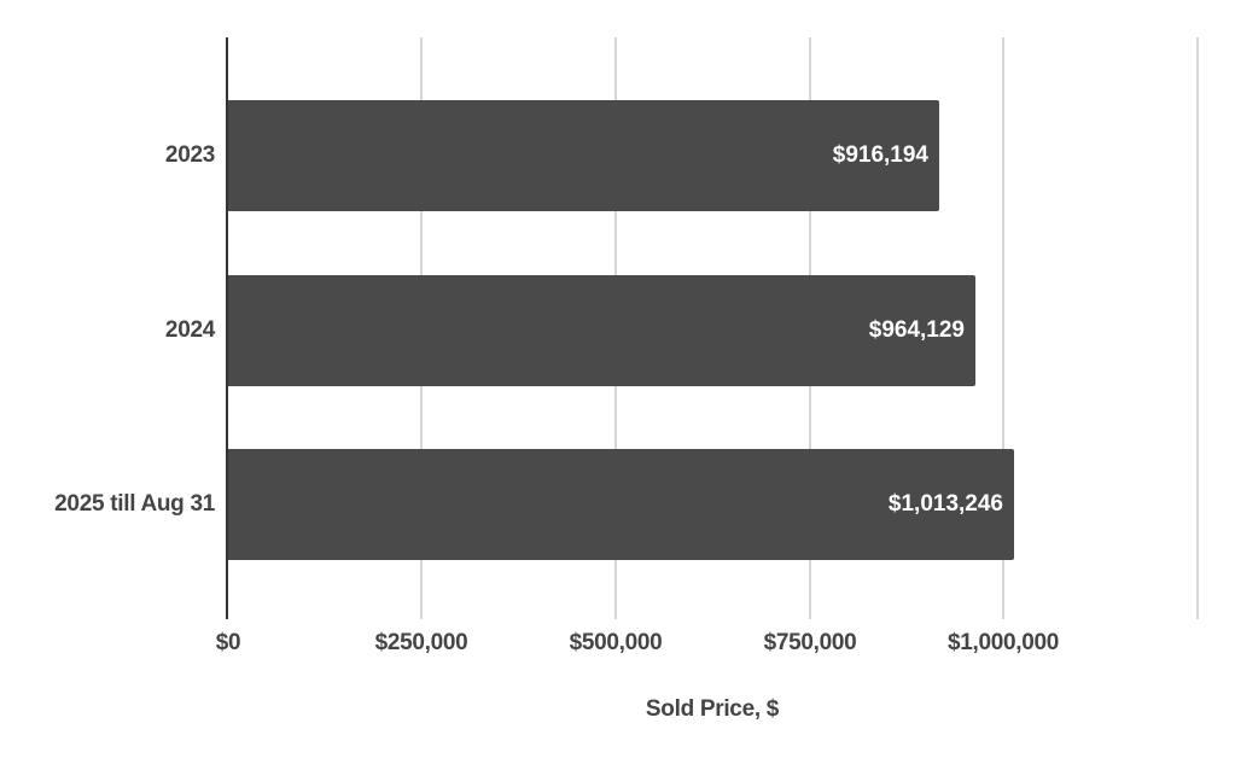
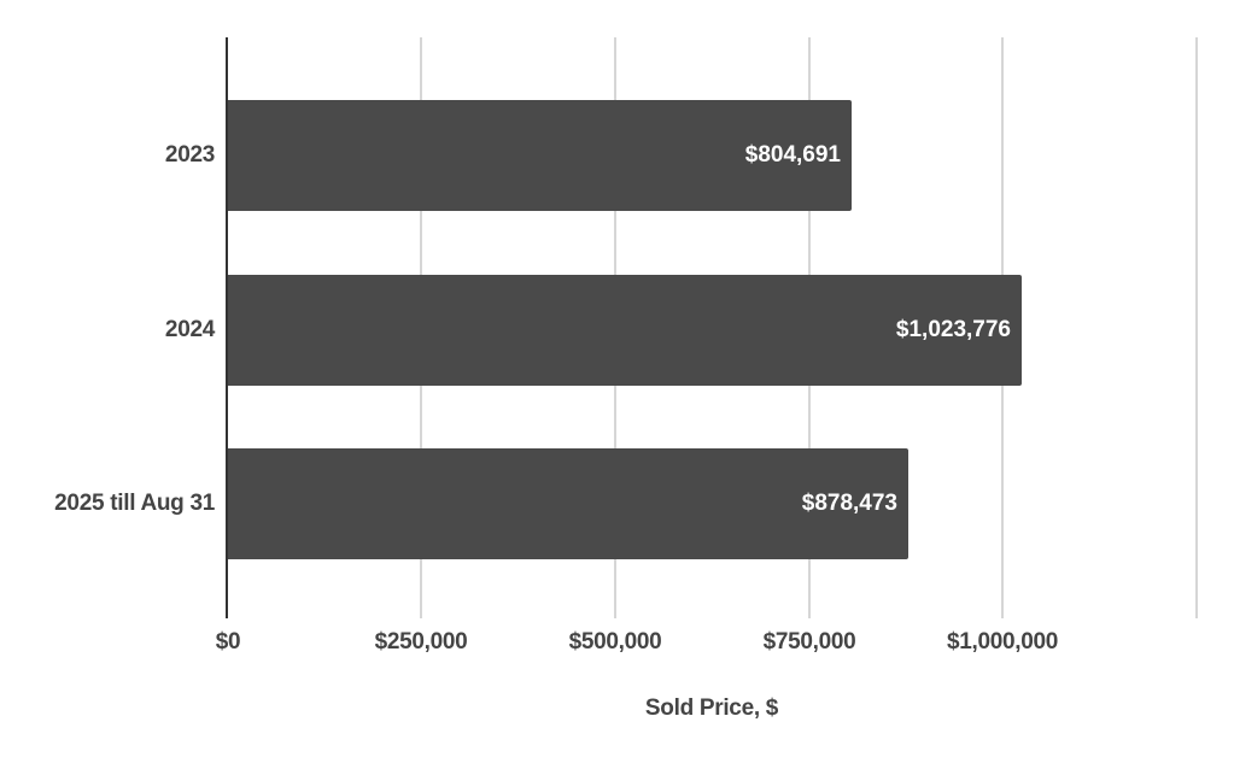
2023: $916,194 -> $804,691
2024: $964,129 -> $1,023,776
2025 till Aug 31: $1,013,246 -> $878,473
